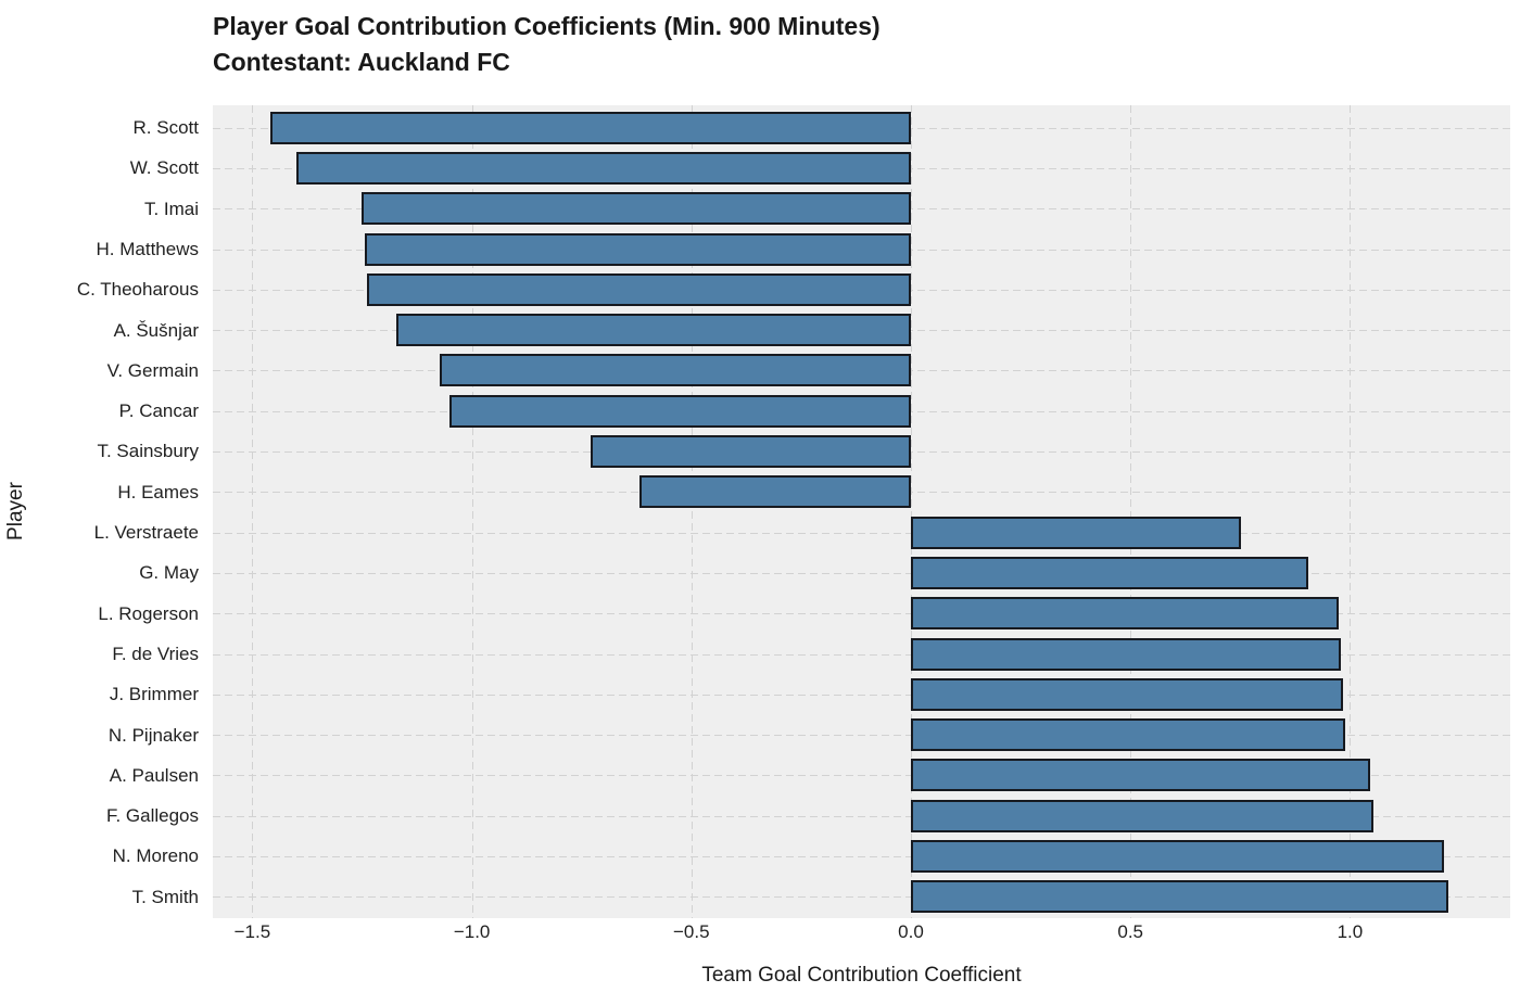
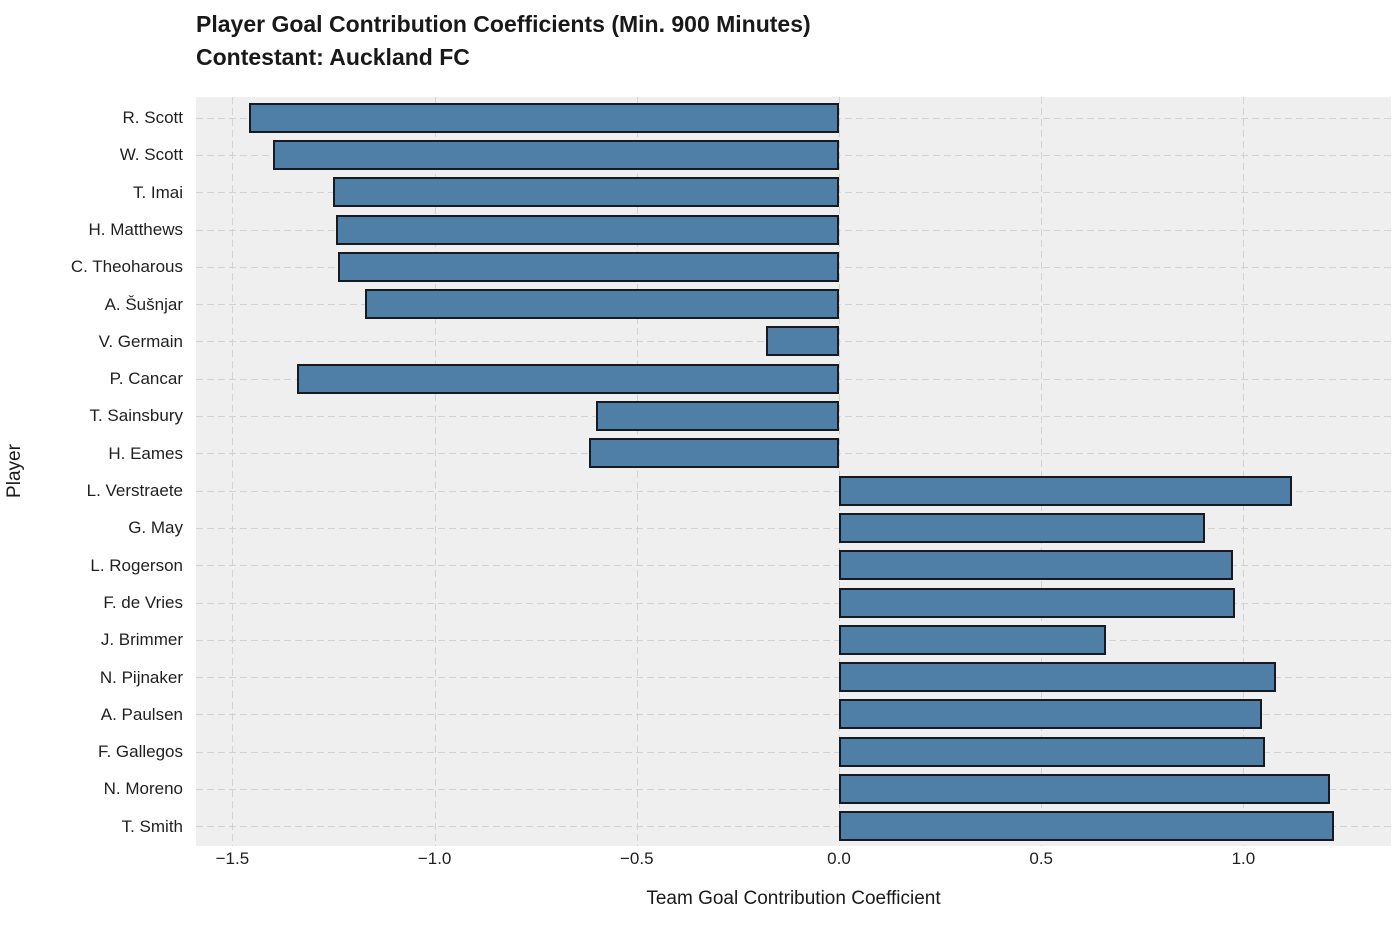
V. Germain: -1.07 -> -0.18
P. Cancar: -1.05 -> -1.34
T. Sainsbury: -0.73 -> -0.60
L. Verstraete: 0.75 -> 1.12
J. Brimmer: 0.98 -> 0.66
N. Pijnaker: 0.99 -> 1.08
